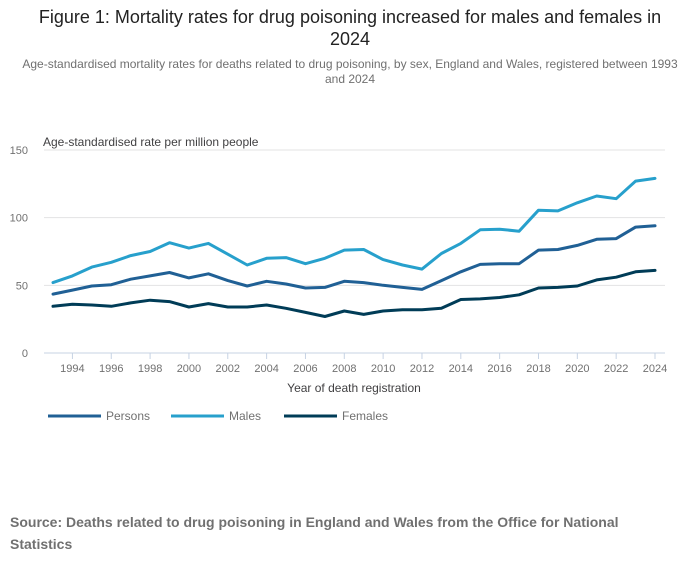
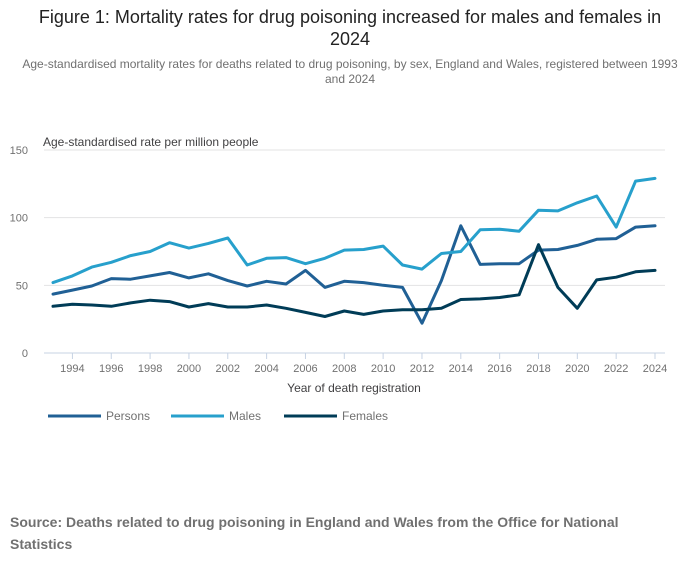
Persons/1996: 50 -> 55
Males/2002: 73 -> 85
Persons/2006: 48 -> 61
Males/2010: 69 -> 79
Persons/2012: 47 -> 22
Persons/2014: 60 -> 94
Males/2014: 81 -> 75
Females/2018: 48 -> 80
Females/2020: 50 -> 33
Males/2022: 114 -> 93
